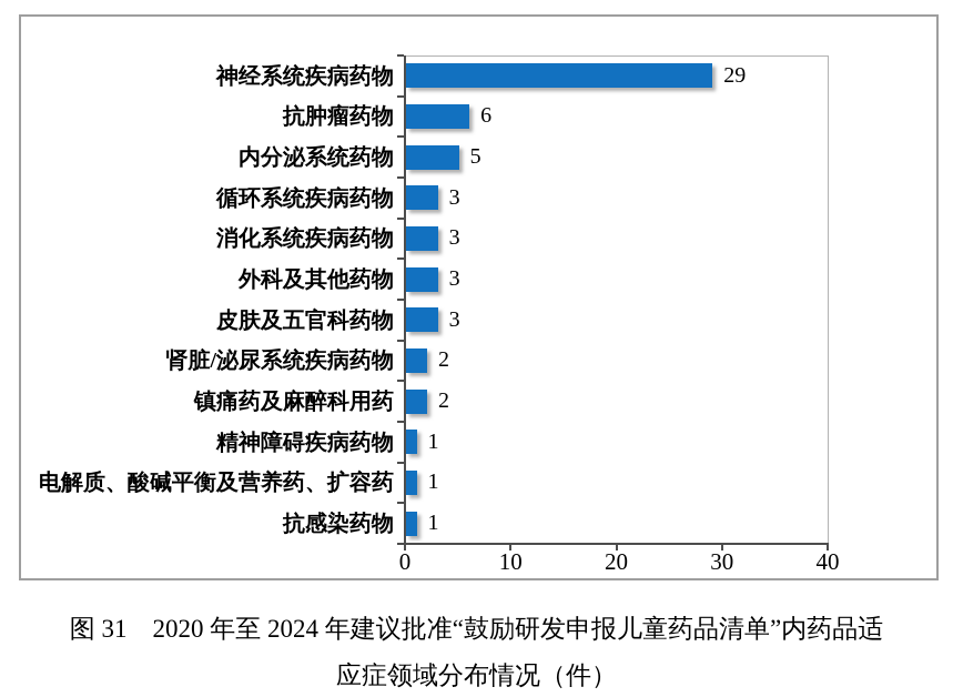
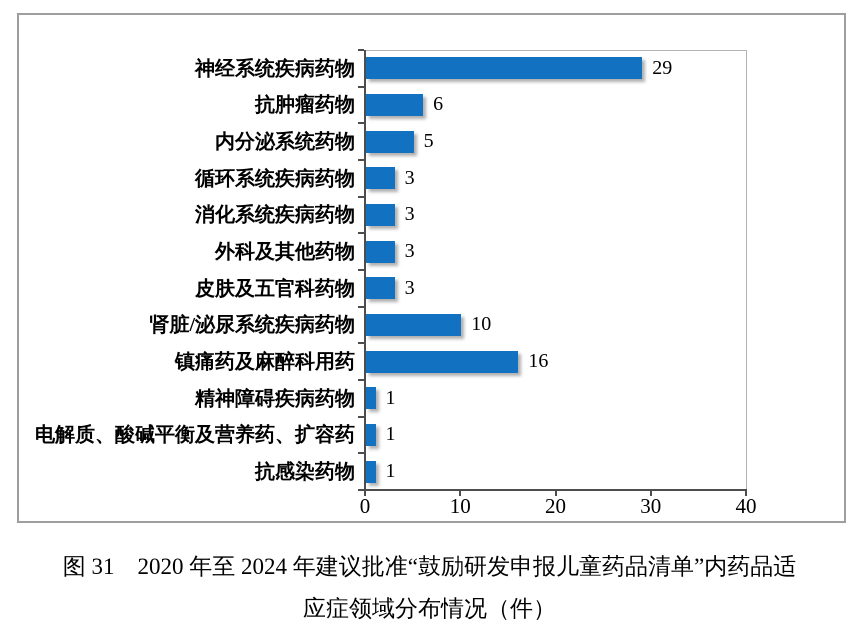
肾脏/泌尿系统疾病药物: 2 -> 10
镇痛药及麻醉科用药: 2 -> 16
